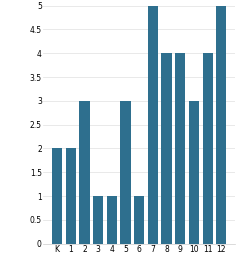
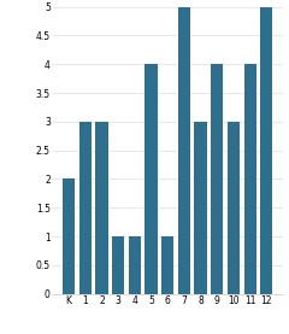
1: 2 -> 3
5: 3 -> 4
8: 4 -> 3
